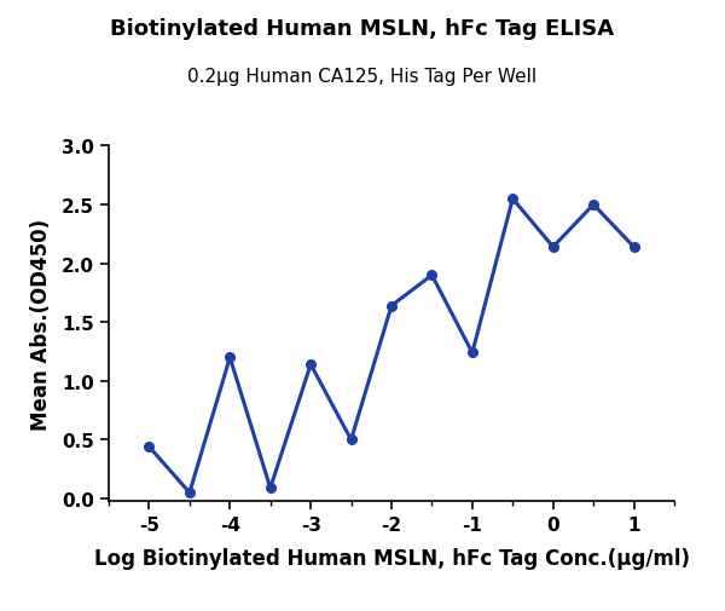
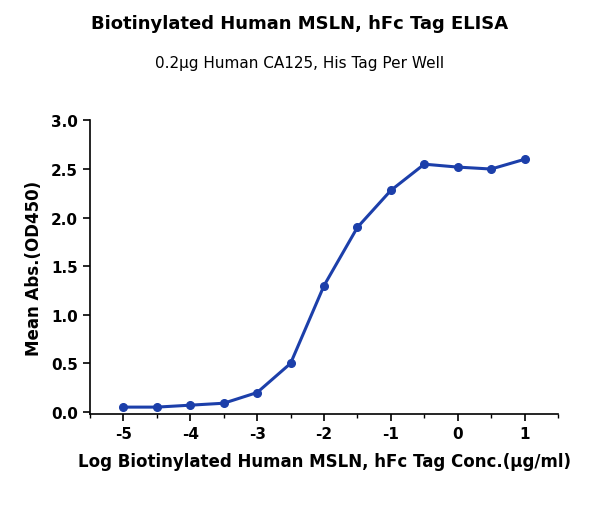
-5: 0.44 -> 0.05
-4: 1.20 -> 0.07
-3: 1.14 -> 0.20
-2: 1.64 -> 1.30
-1: 1.24 -> 2.28
0: 2.14 -> 2.52
1: 2.14 -> 2.60
